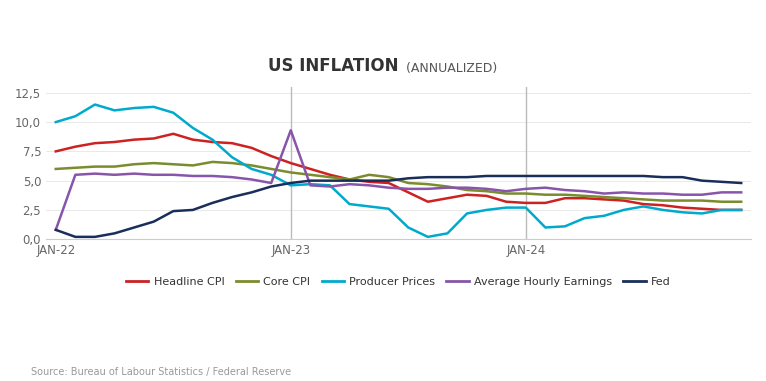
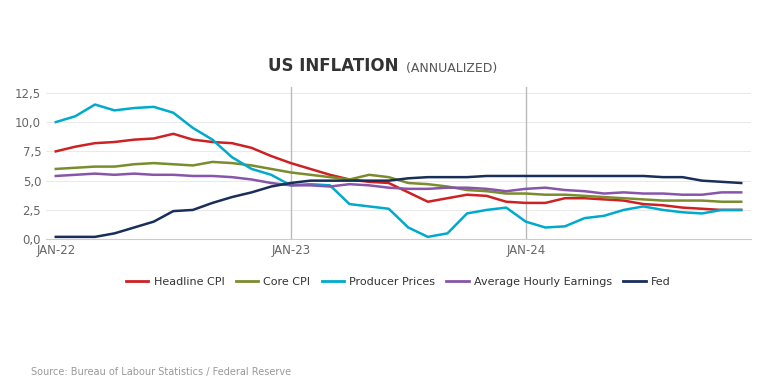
Average Hourly Earnings/JAN-22: 0,8 -> 5,4
Fed/JAN-22: 0,8 -> 0,2
Average Hourly Earnings/JAN-23: 9,3 -> 4,6
Producer Prices/JAN-24: 2,7 -> 1,5
